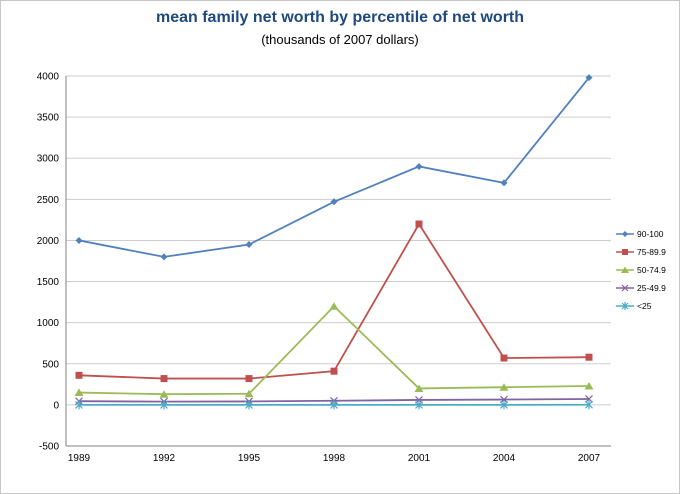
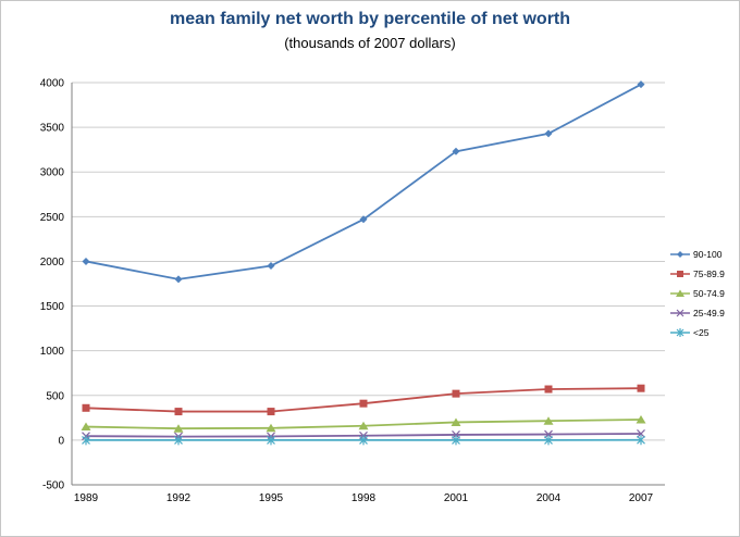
50-74.9/1998: 1200 -> 200
90-100/2001: 2900 -> 3200
75-89.9/2001: 2200 -> 500
90-100/2004: 2700 -> 3400
